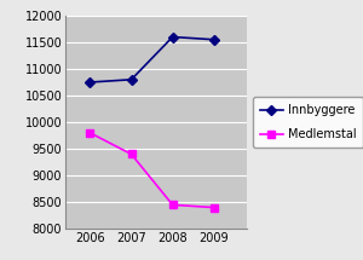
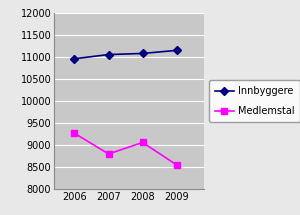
Innbyggere/2006: 10750 -> 10960
Medlemstal/2006: 9800 -> 9270
Innbyggere/2007: 10800 -> 11060
Medlemstal/2007: 9400 -> 8800
Innbyggere/2008: 11600 -> 11080
Medlemstal/2008: 8450 -> 9060
Innbyggere/2009: 11550 -> 11150
Medlemstal/2009: 8400 -> 8550
